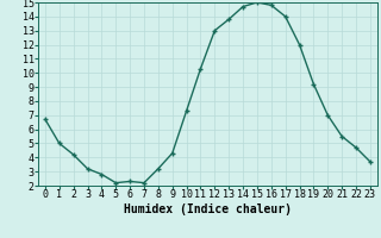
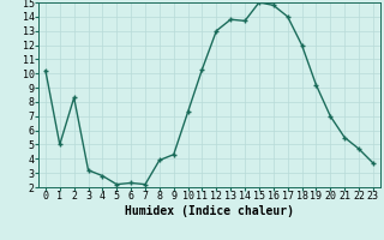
0: 6.7 -> 10.2
2: 4.2 -> 8.3
8: 3.2 -> 3.9
14: 14.7 -> 13.7
